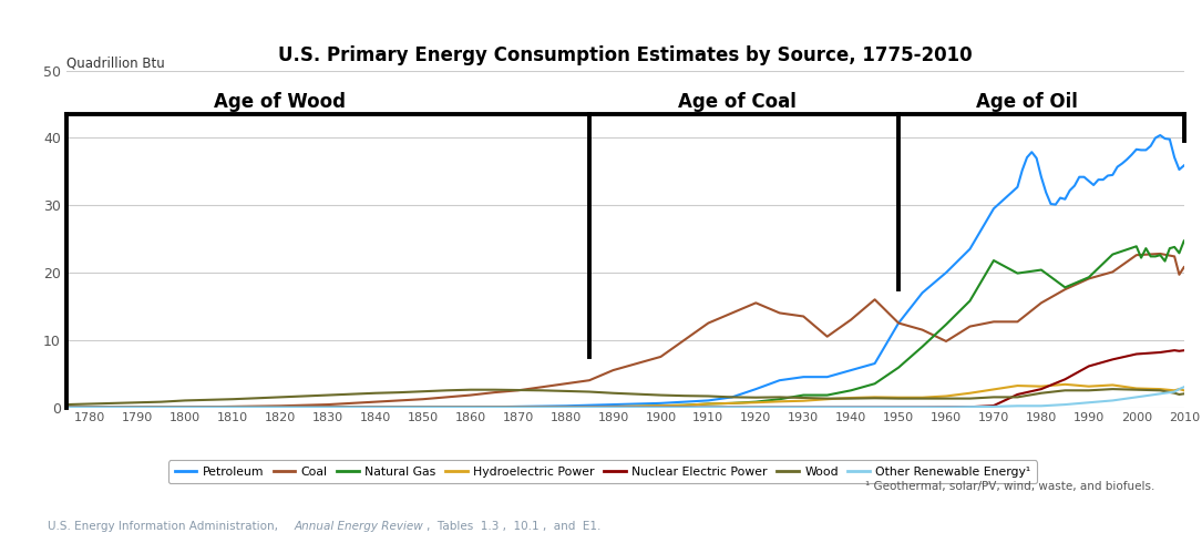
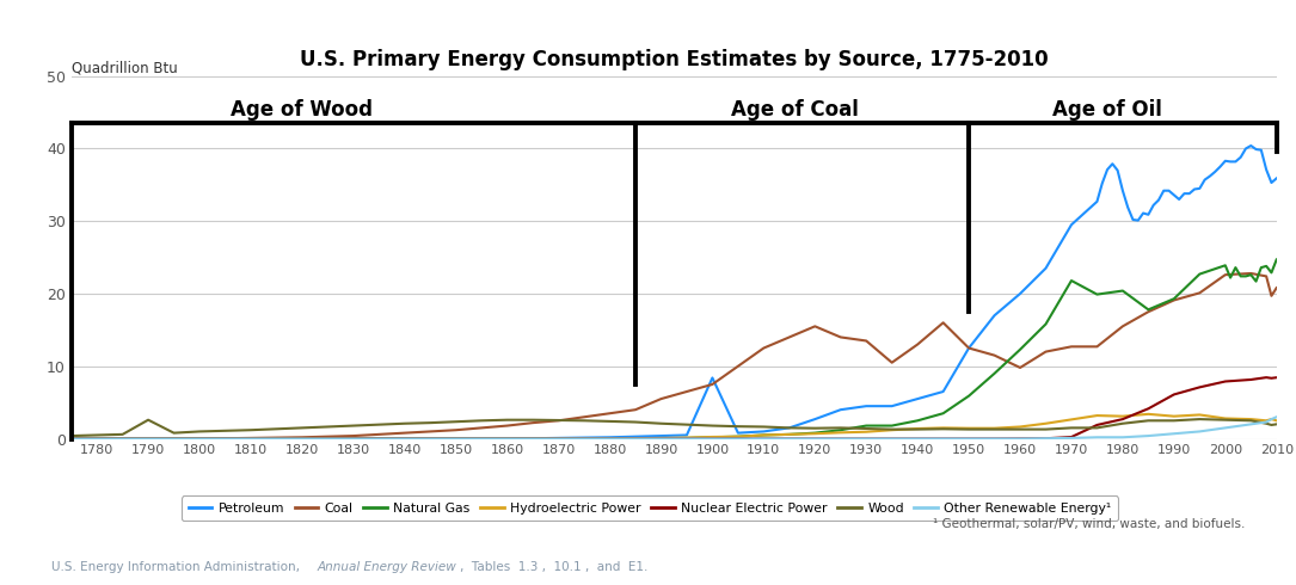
Wood/1790: 0.7 -> 2.6
Petroleum/1900: 0.6 -> 8.4
